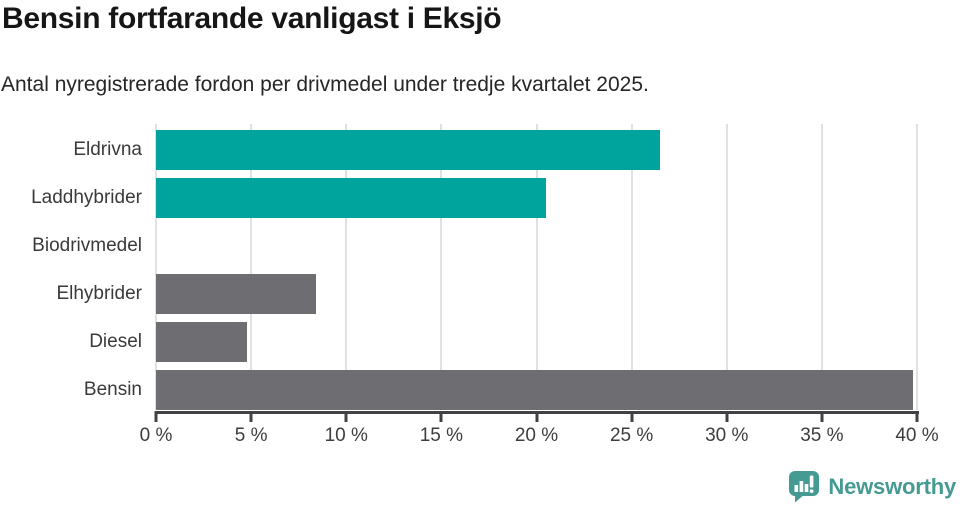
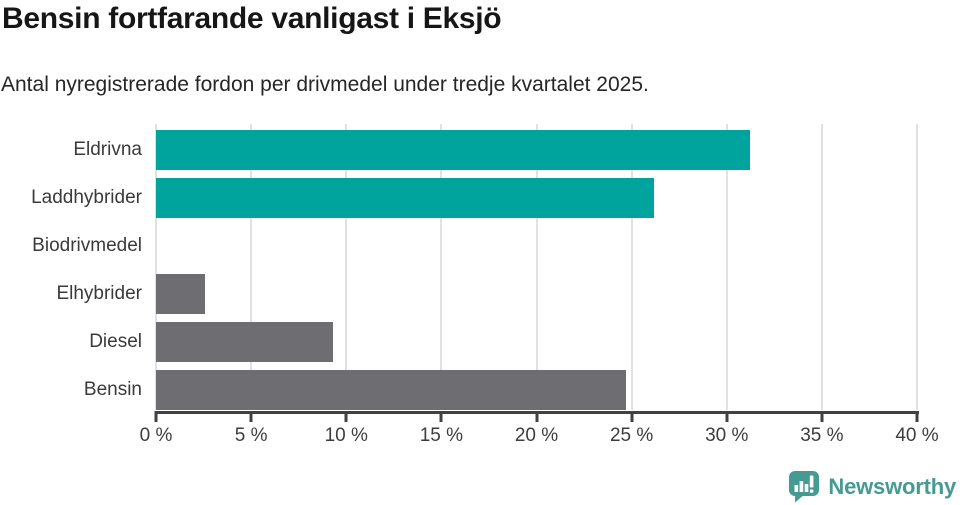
Eldrivna: 26.5% -> 31.2%
Laddhybrider: 20.5% -> 26.2%
Elhybrider: 8.4% -> 2.6%
Diesel: 4.8% -> 9.3%
Bensin: 39.8% -> 24.7%
